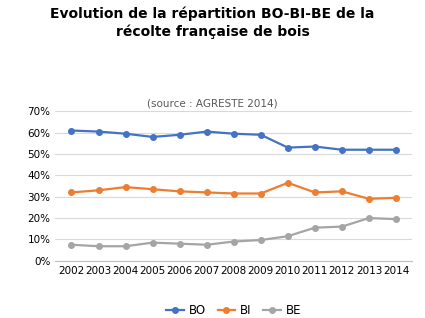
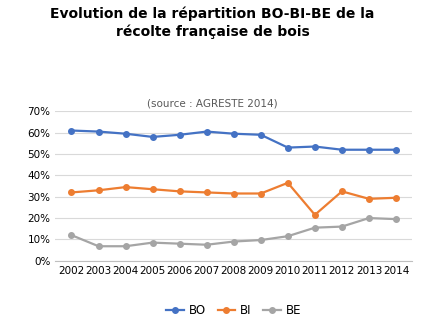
BE/2002: 7.5% -> 12.0%
BI/2011: 32.0% -> 21.5%
